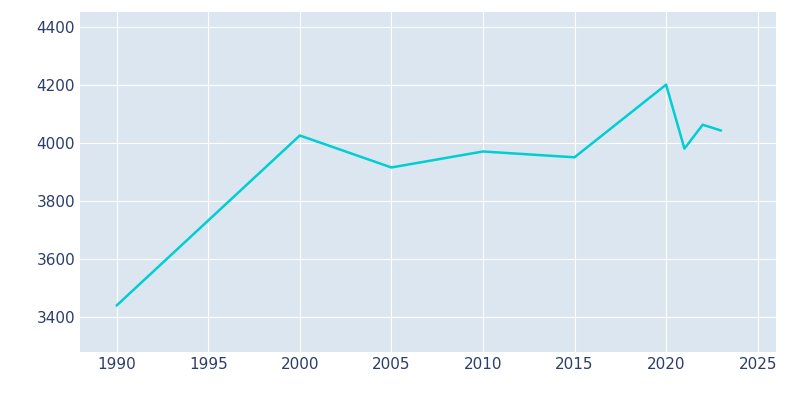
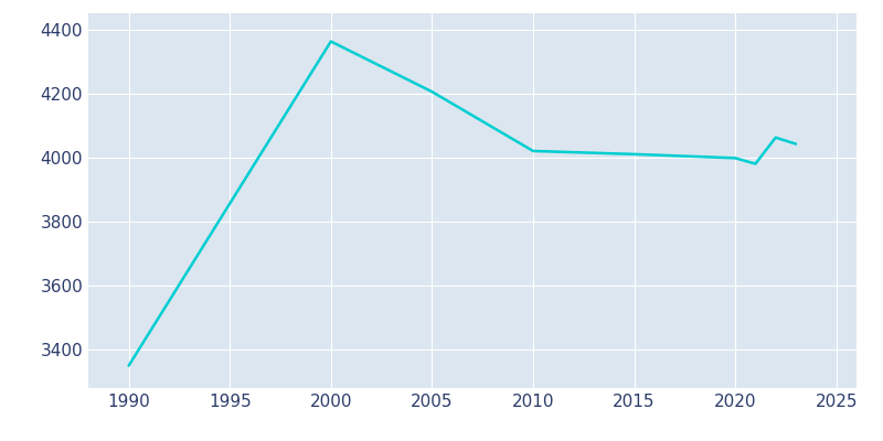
1990: 3440 -> 3350
2000: 4025 -> 4362
2005: 3915 -> 4205
2010: 3970 -> 4020
2015: 3950 -> 4010
2020: 4200 -> 3998
